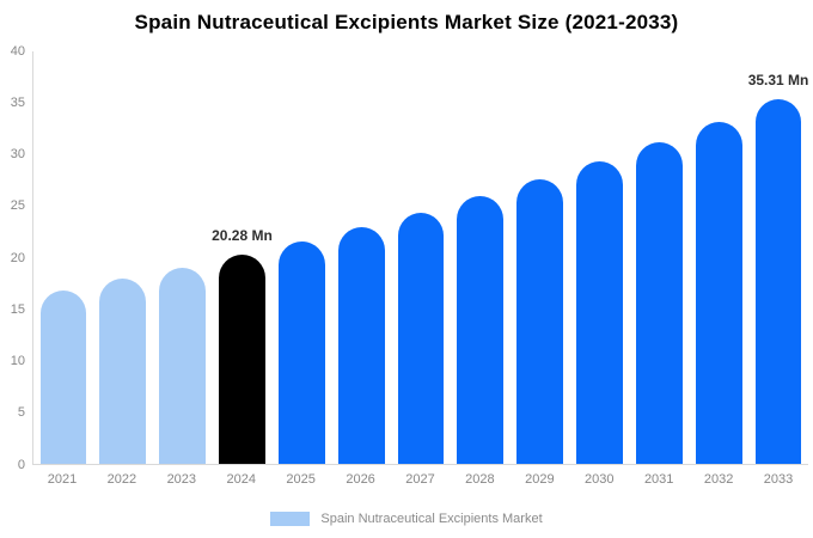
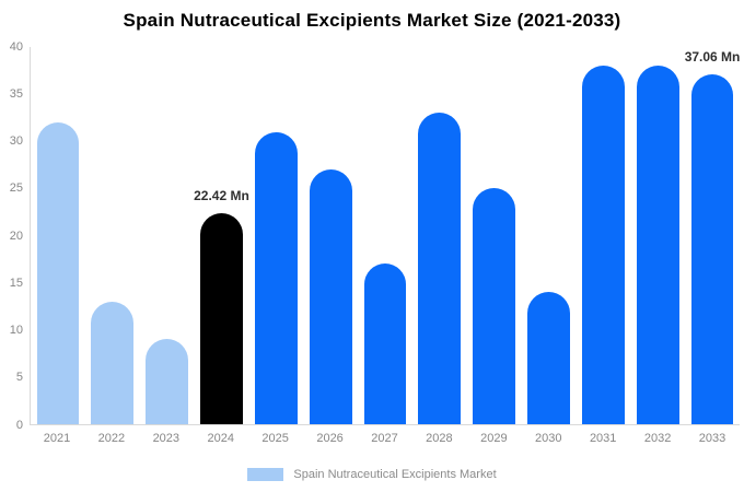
2021: 17 -> 32
2022: 18 -> 13
2023: 19 -> 9
2024: 20.28 -> 22.42
2025: 22 -> 31
2026: 23 -> 27
2027: 24 -> 17
2028: 26 -> 33
2029: 28 -> 25
2030: 29 -> 14
2031: 31 -> 38
2032: 33 -> 38
2033: 35.31 -> 37.06
